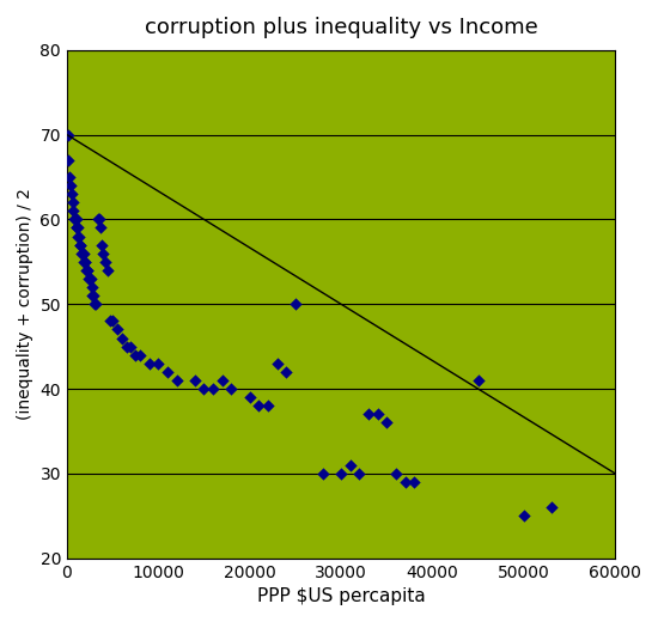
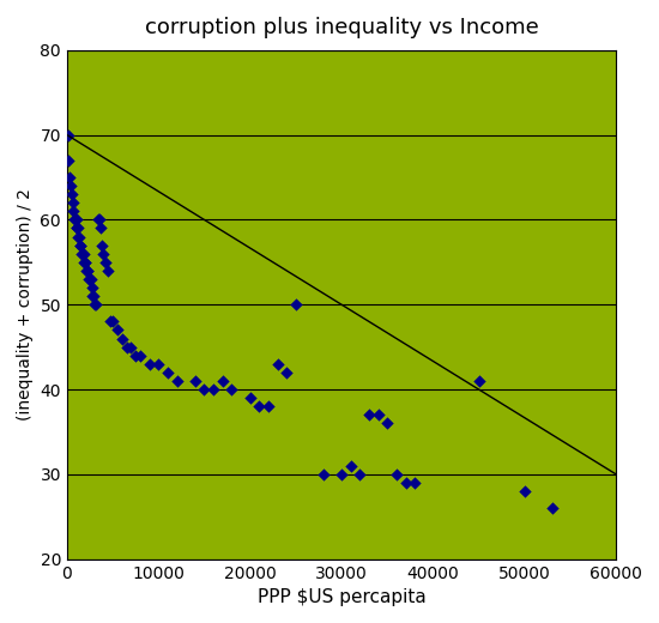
50000: 25 -> 28
